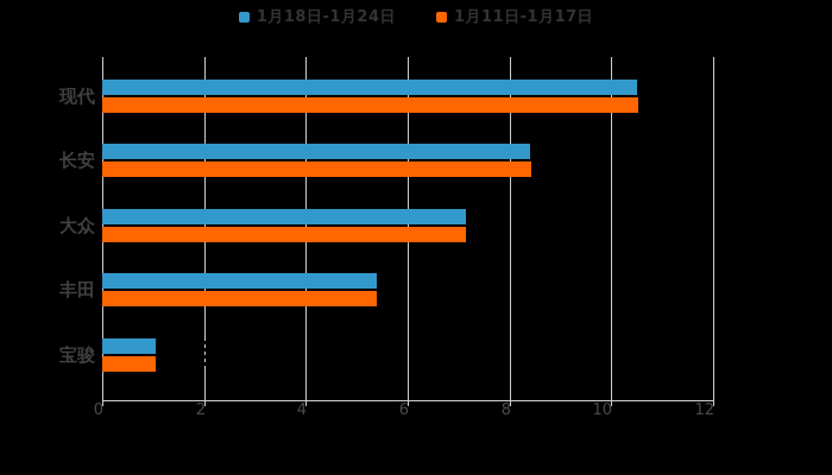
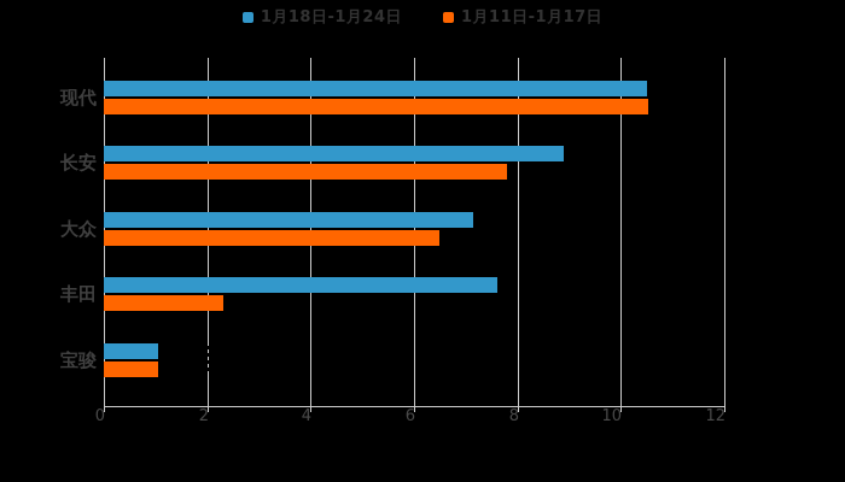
1月18日-1月24日/长安: 8.4 -> 8.9
1月11日-1月17日/长安: 8.4 -> 7.8
1月11日-1月17日/大众: 7.2 -> 6.5
1月18日-1月24日/丰田: 5.4 -> 7.6
1月11日-1月17日/丰田: 5.4 -> 2.3
